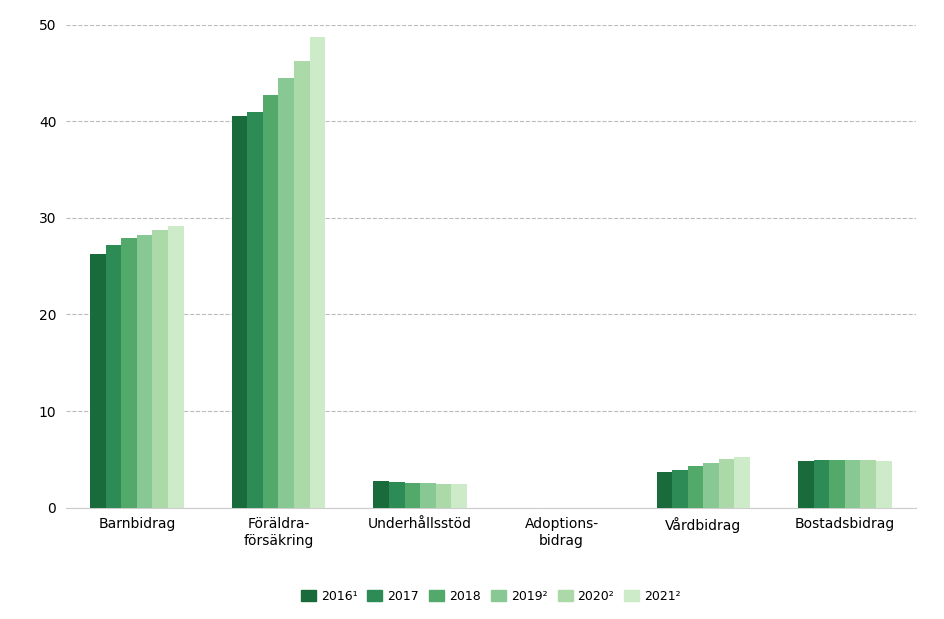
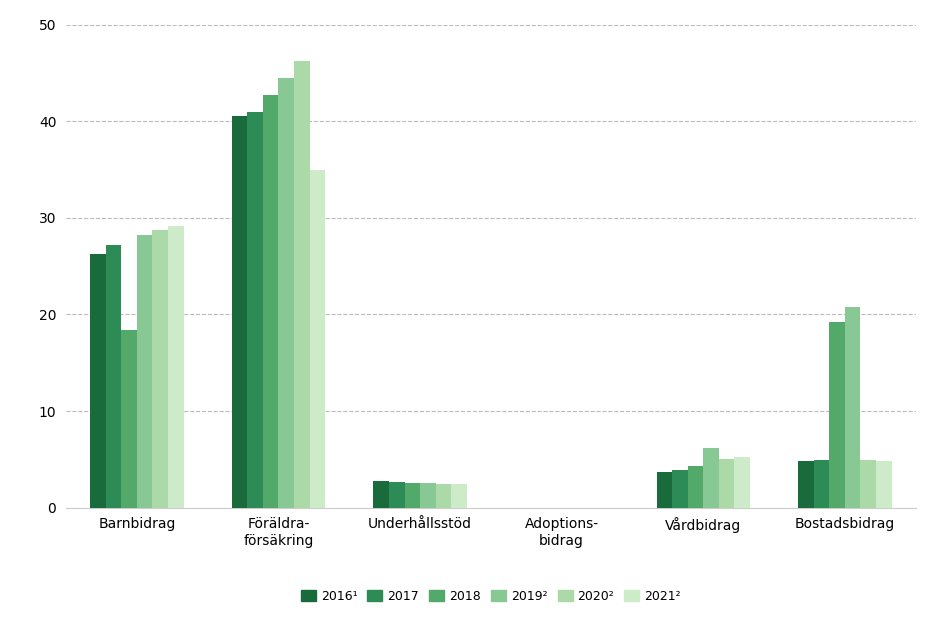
2018/Barnbidrag: 27.9 -> 18.4
2021²/Föräldra- försäkring: 48.7 -> 35.0
2019²/Vårdbidrag: 4.6 -> 6.2
2018/Bostadsbidrag: 4.9 -> 19.2
2019²/Bostadsbidrag: 4.9 -> 20.8
